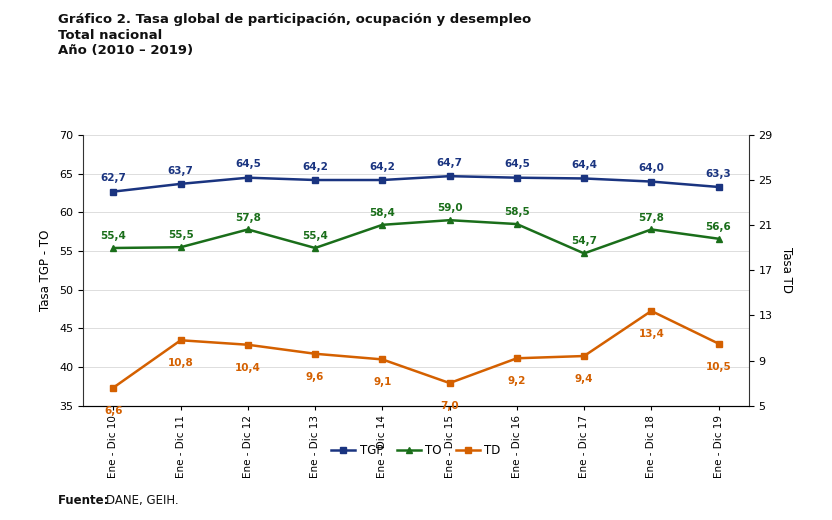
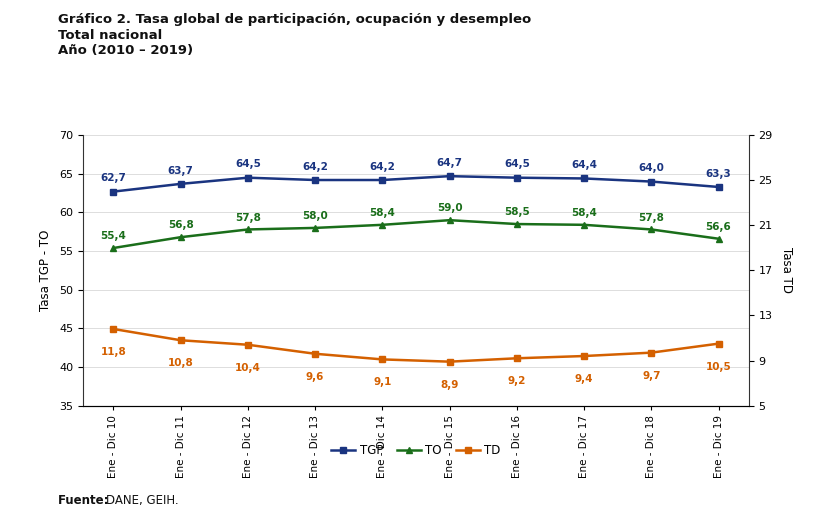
TD/Ene - Dic 10: 6,6 -> 11,8
TO/Ene - Dic 11: 55,5 -> 56,8
TO/Ene - Dic 13: 55,4 -> 58,0
TD/Ene - Dic 15: 7,0 -> 8,9
TO/Ene - Dic 17: 54,7 -> 58,4
TD/Ene - Dic 18: 13,4 -> 9,7
